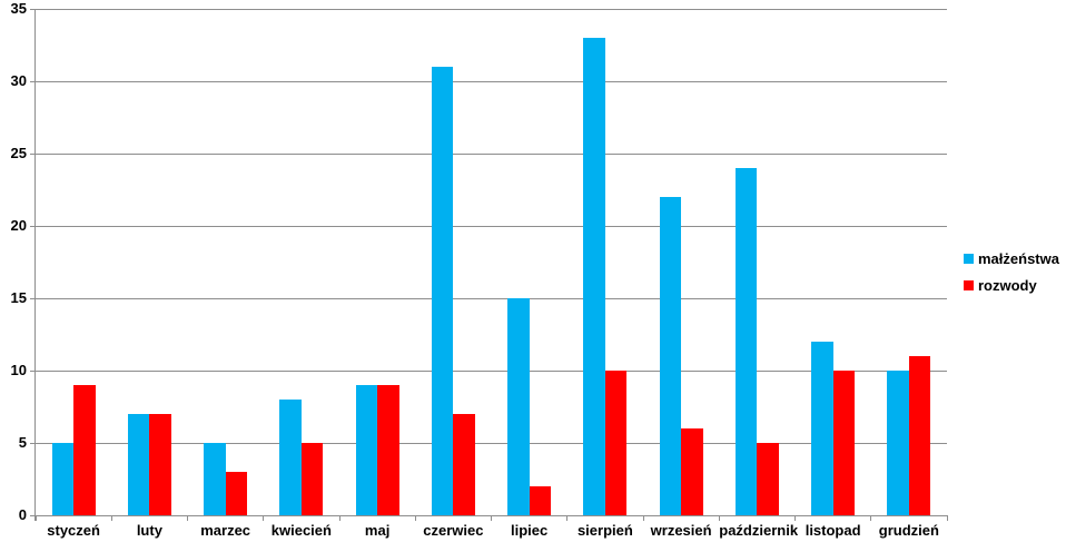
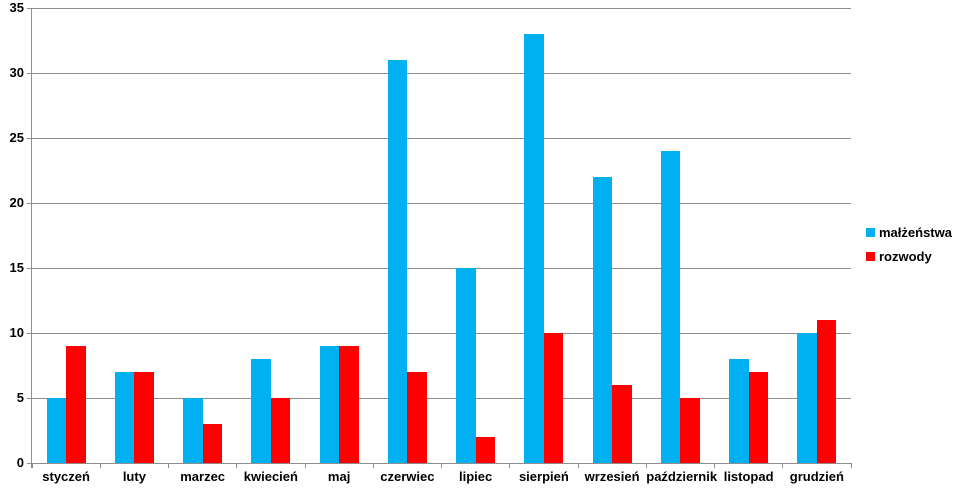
małżeństwa/listopad: 12 -> 8
rozwody/listopad: 10 -> 7
